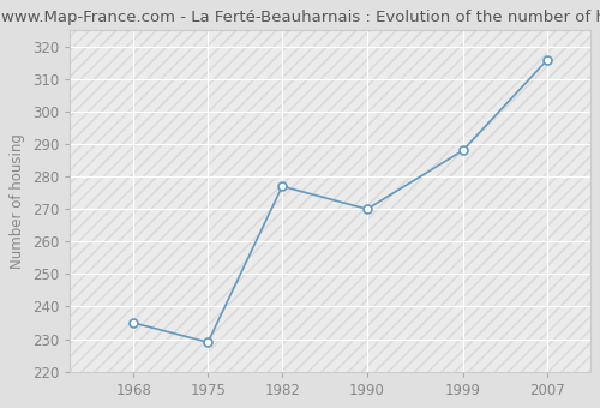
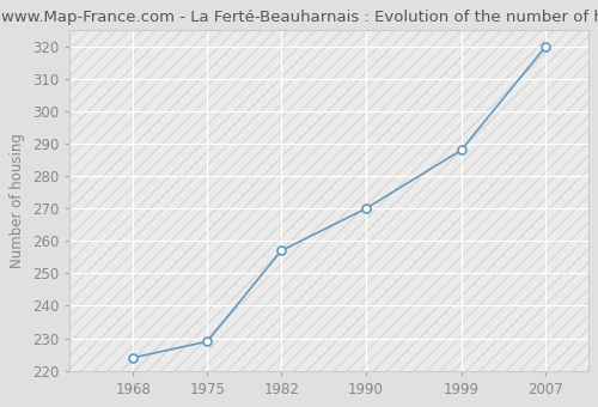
1968: 235 -> 224
1982: 277 -> 257
2007: 316 -> 320
